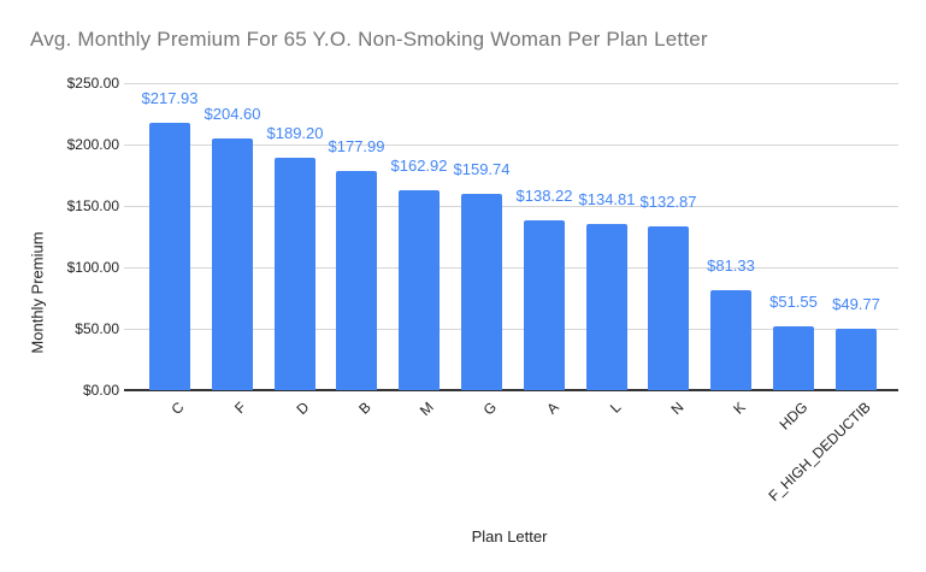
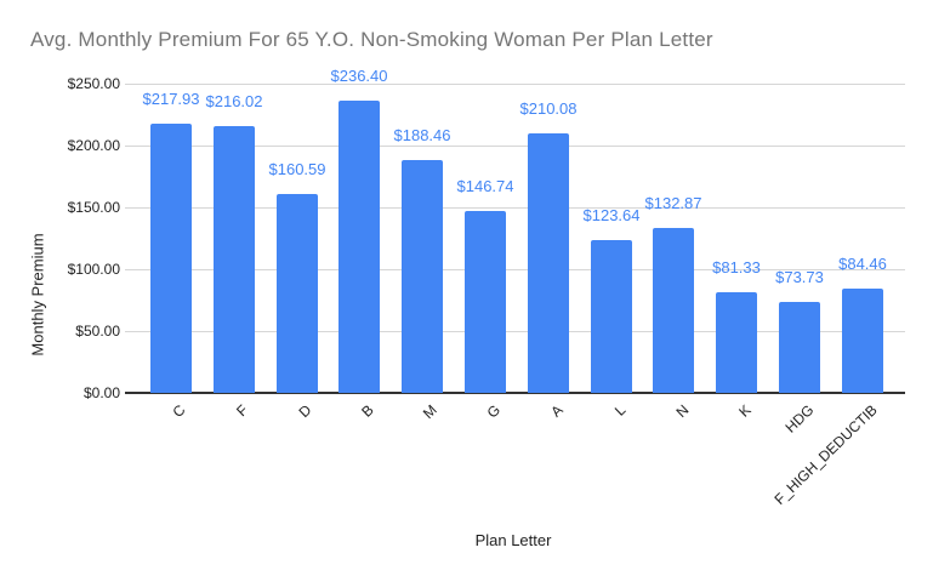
F: $204.60 -> $216.02
D: $189.20 -> $160.59
B: $177.99 -> $236.40
M: $162.92 -> $188.46
G: $159.74 -> $146.74
A: $138.22 -> $210.08
L: $134.81 -> $123.64
HDG: $51.55 -> $73.73
F_HIGH_DEDUCTIB: $49.77 -> $84.46
